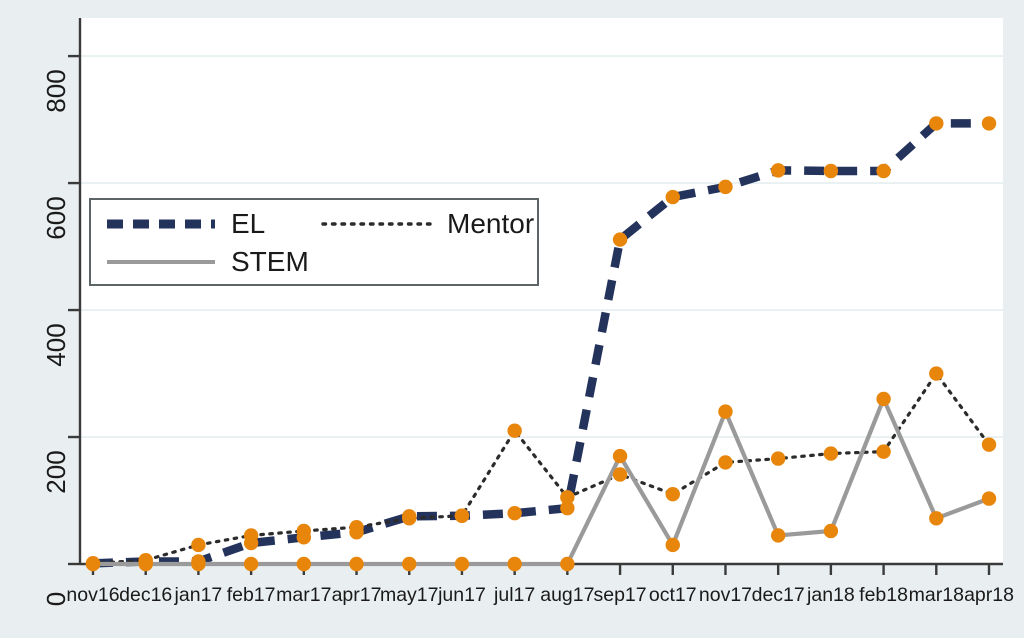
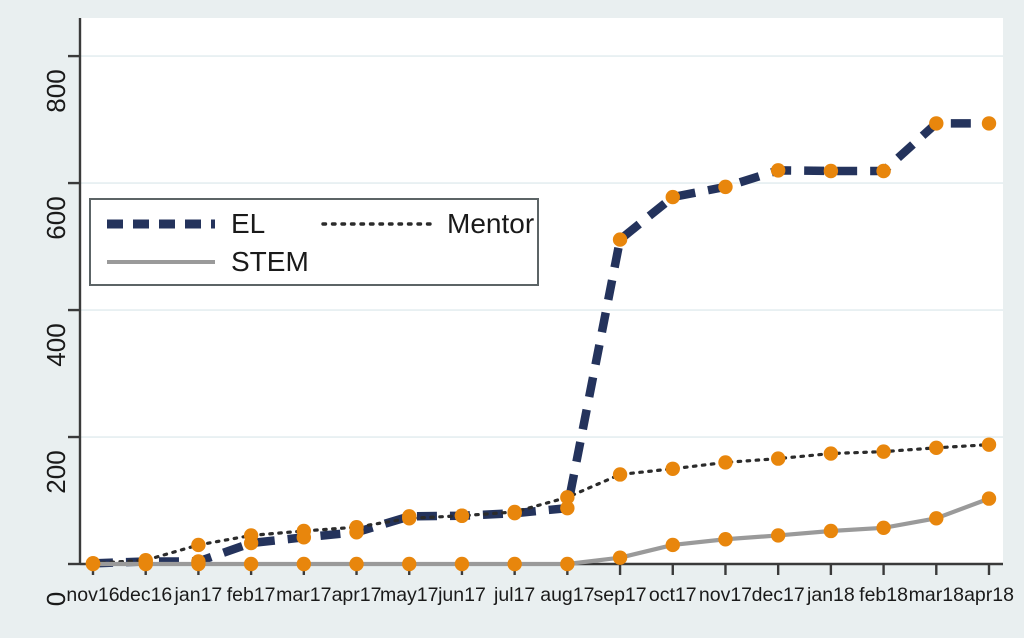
Mentor/jul17: 210 -> 80
STEM/sep17: 170 -> 10
Mentor/oct17: 110 -> 150
STEM/nov17: 240 -> 40
STEM/feb18: 260 -> 60
Mentor/mar18: 300 -> 180
